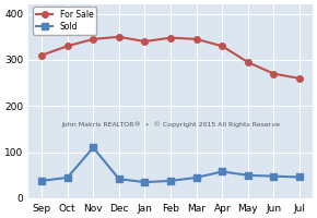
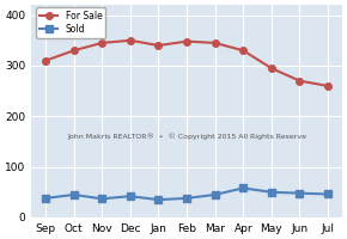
Sold/Nov: 110 -> 37
